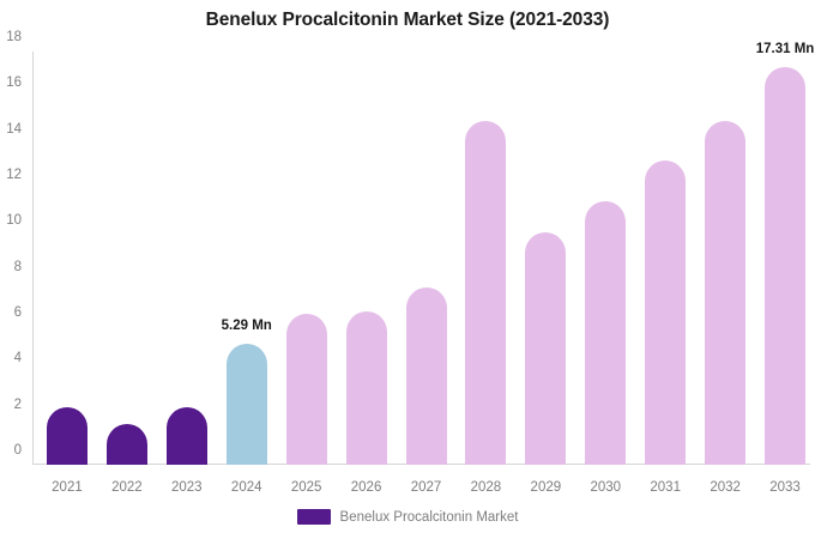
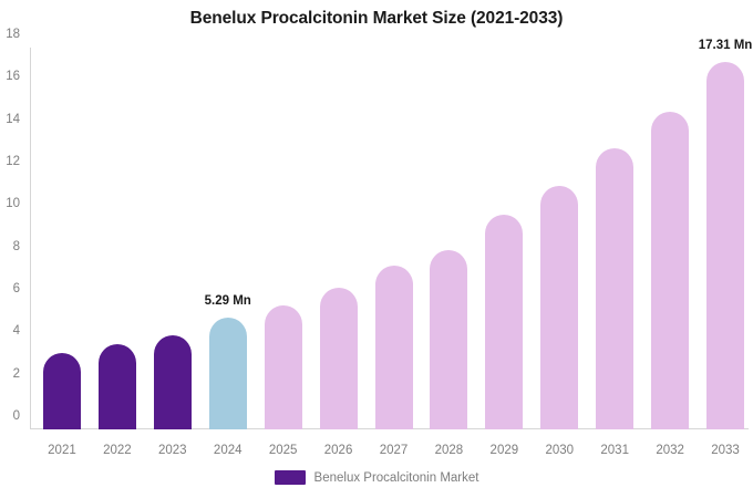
2021: 2.5 -> 3.6
2022: 1.8 -> 4.0
2023: 2.5 -> 4.4
2025: 6.6 -> 5.8
2028: 15.0 -> 8.4
